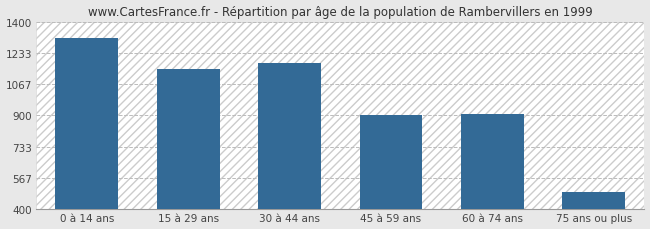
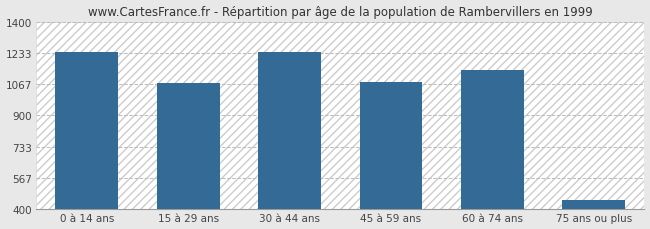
0 à 14 ans: 1310 -> 1240
15 à 29 ans: 1150 -> 1070
30 à 44 ans: 1180 -> 1240
45 à 59 ans: 900 -> 1080
60 à 74 ans: 910 -> 1140
75 ans ou plus: 490 -> 450
